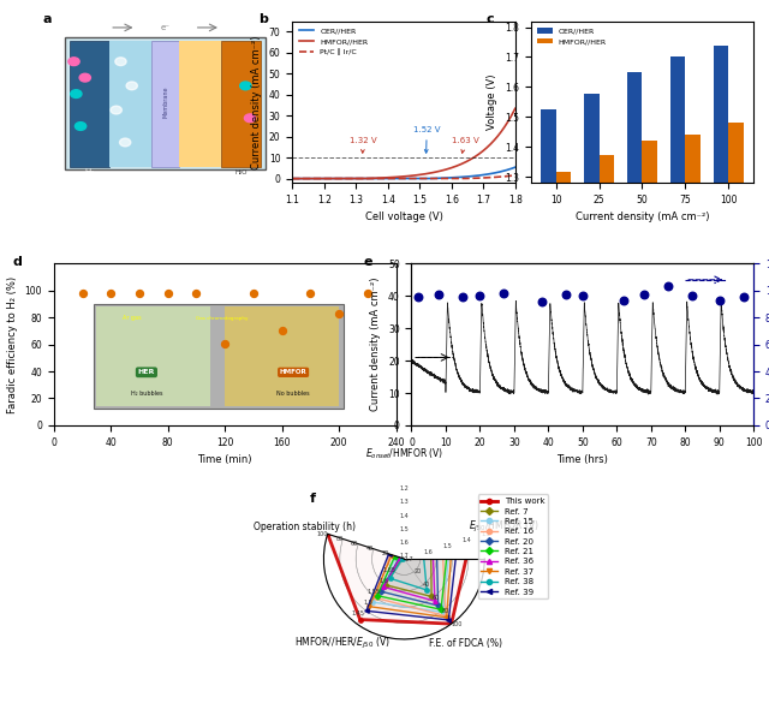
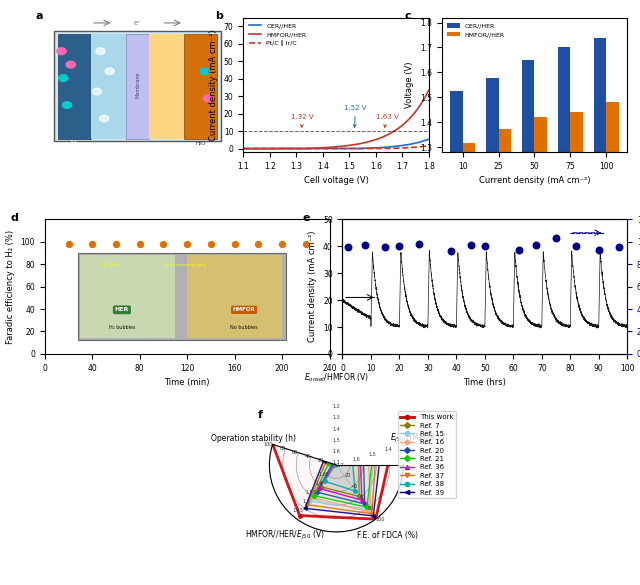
120: 61 -> 98
160: 70 -> 98
200: 83 -> 98
